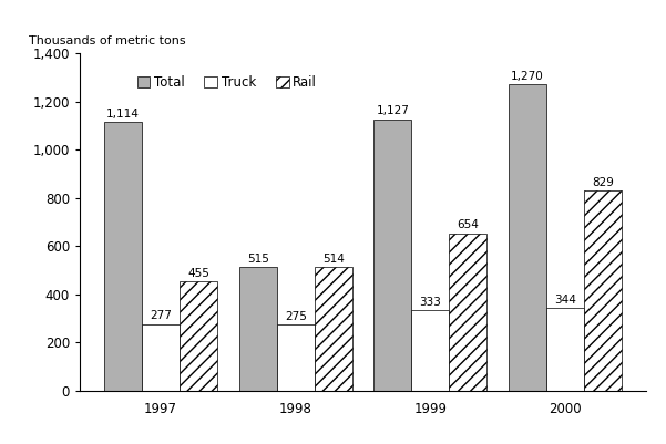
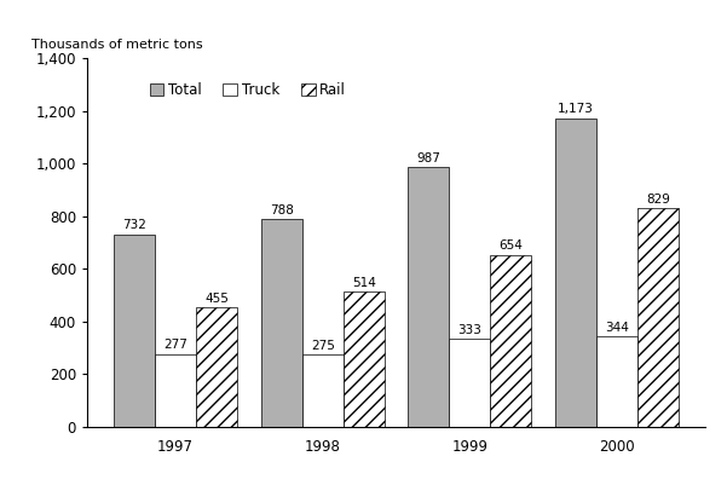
Total/1997: 1,114 -> 732
Total/1998: 515 -> 788
Total/1999: 1,127 -> 987
Total/2000: 1,270 -> 1,173
